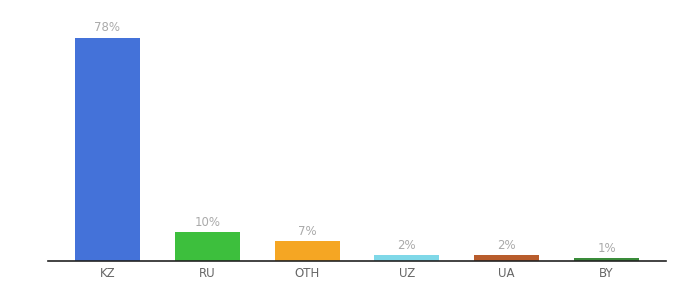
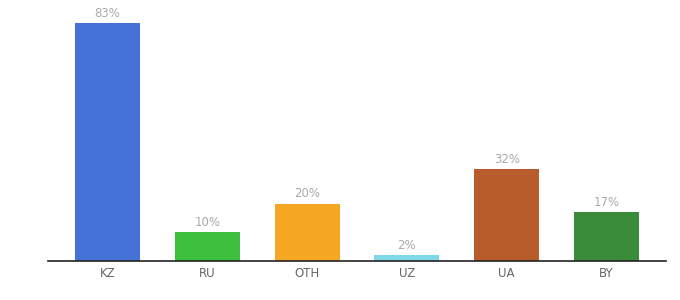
KZ: 78% -> 83%
OTH: 7% -> 20%
UA: 2% -> 32%
BY: 1% -> 17%
